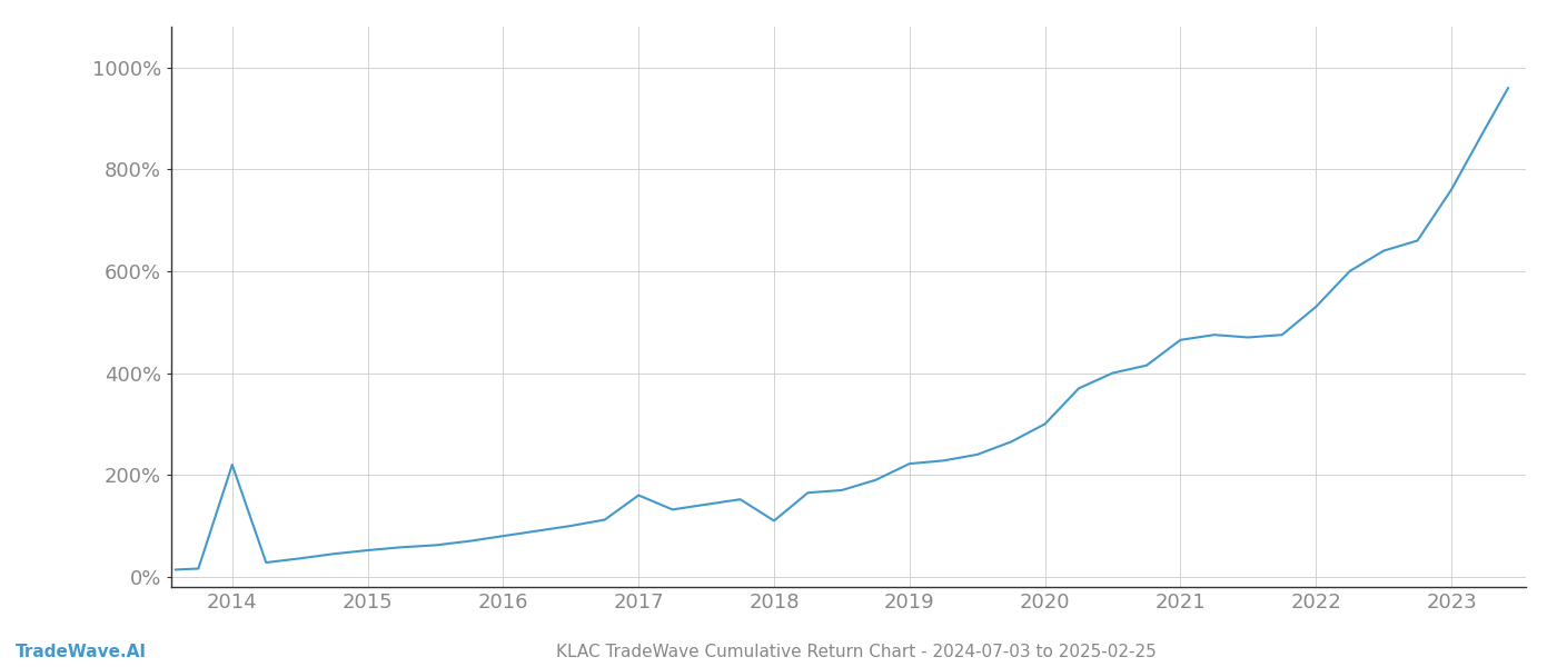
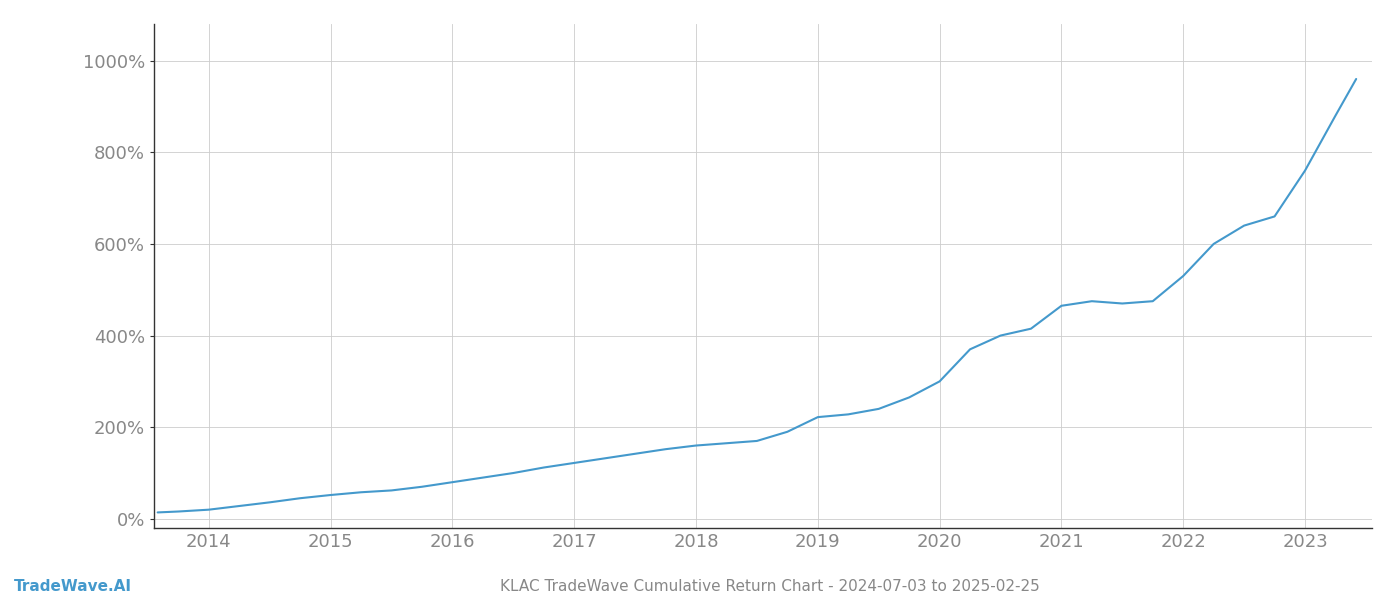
2014: 220% -> 20%
2017: 160% -> 122%
2018: 110% -> 160%
